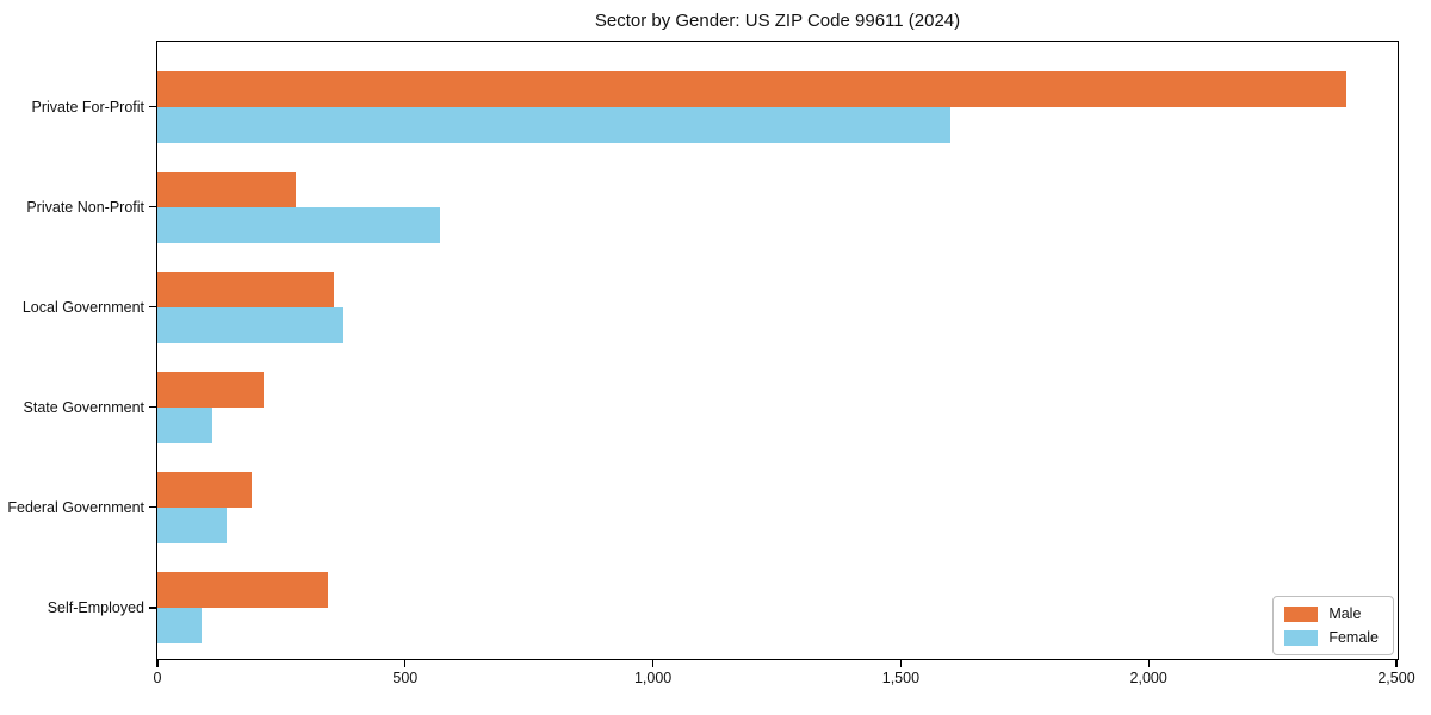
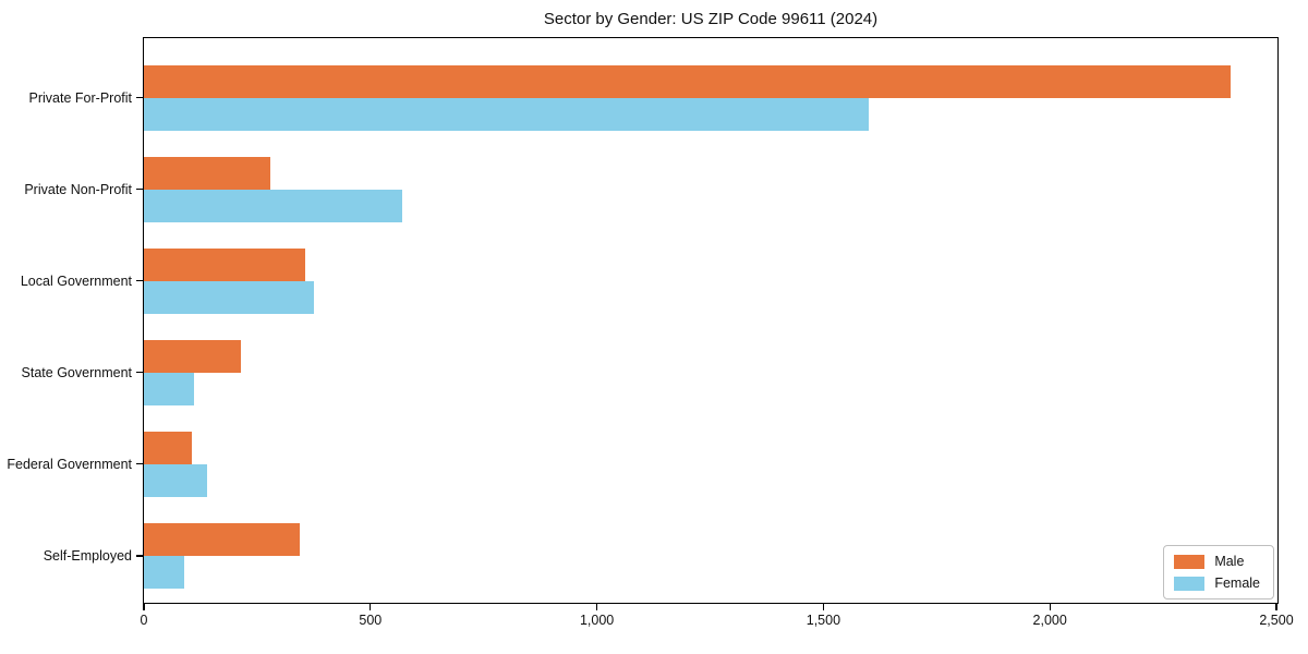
Male/Federal Government: 190 -> 100
